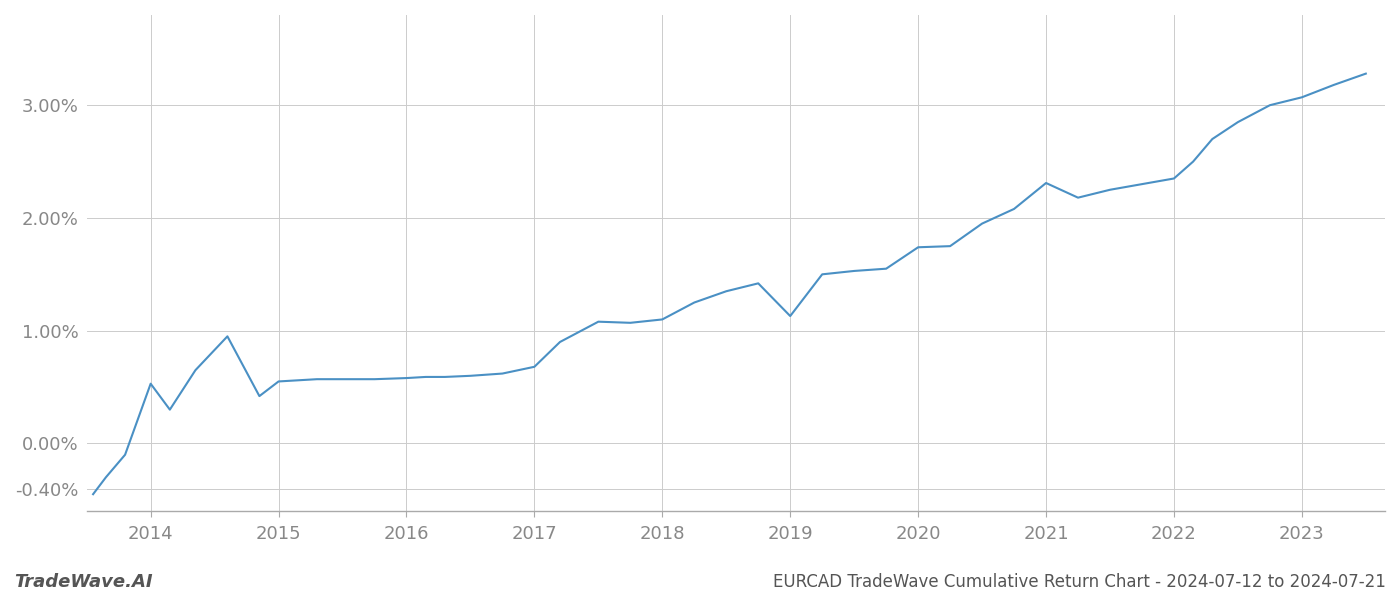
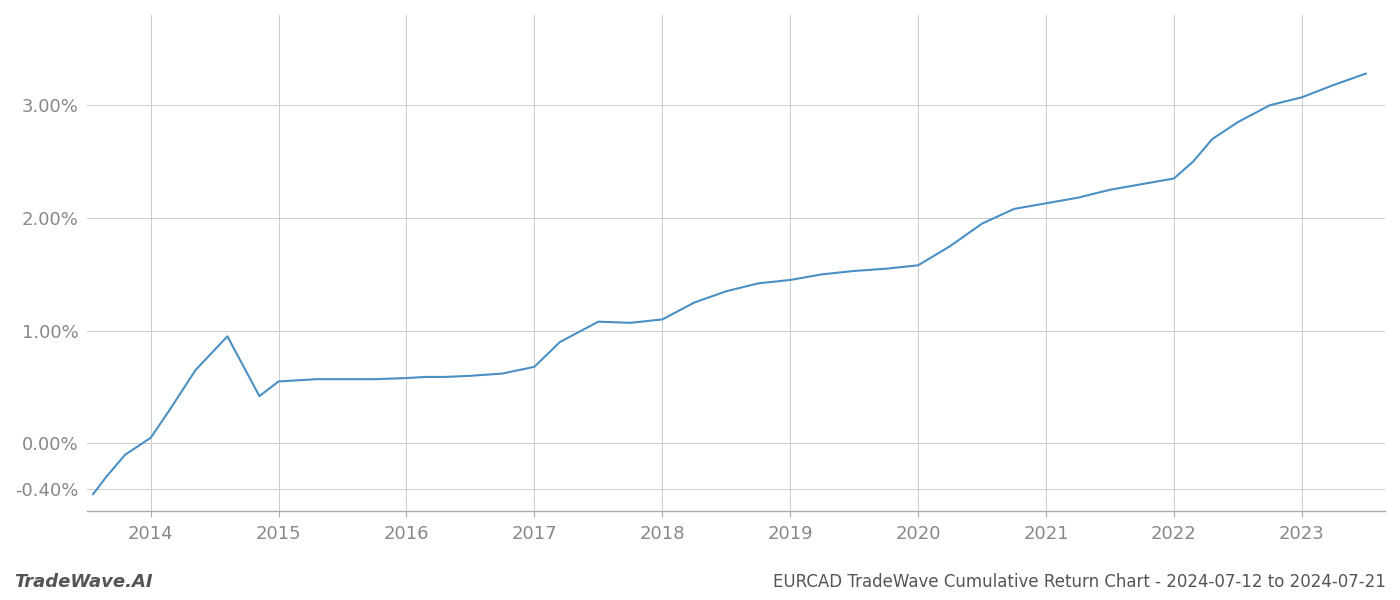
2014: 0.53% -> 0.05%
2019: 1.13% -> 1.45%
2020: 1.74% -> 1.58%
2021: 2.31% -> 2.13%
